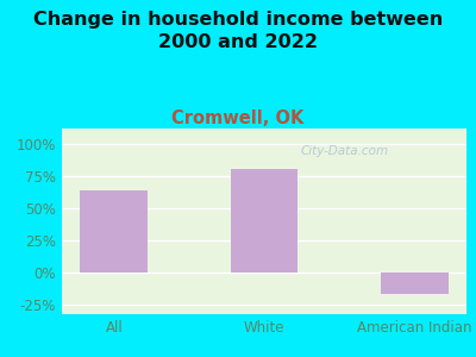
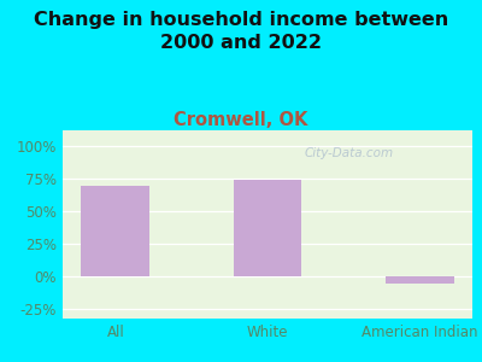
All: 64% -> 70%
White: 81% -> 74%
American Indian: -16% -> -5%
